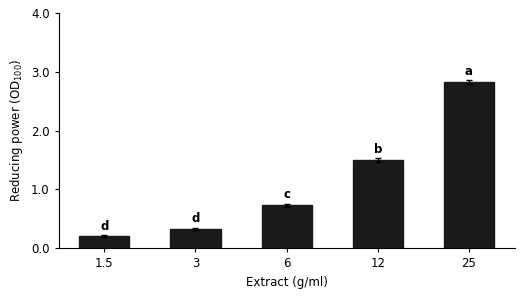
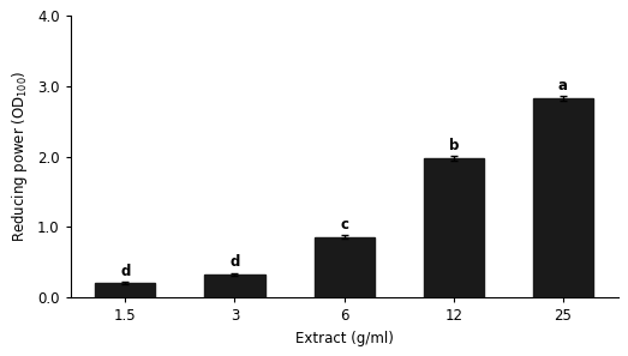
6: 0.73 -> 0.86
12: 1.50 -> 1.98
